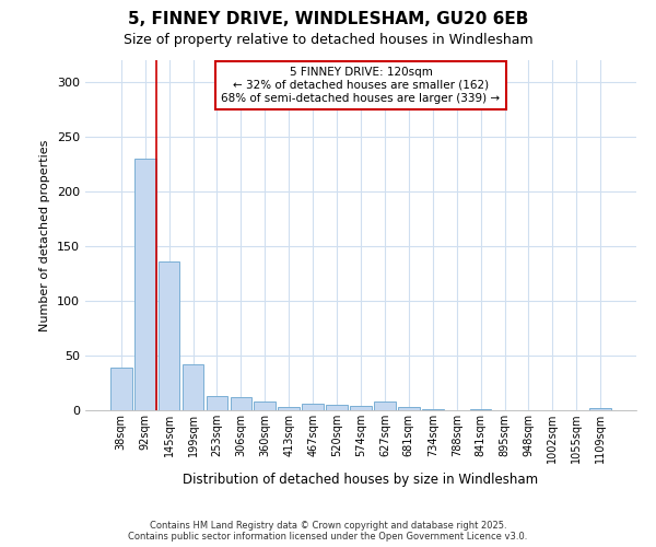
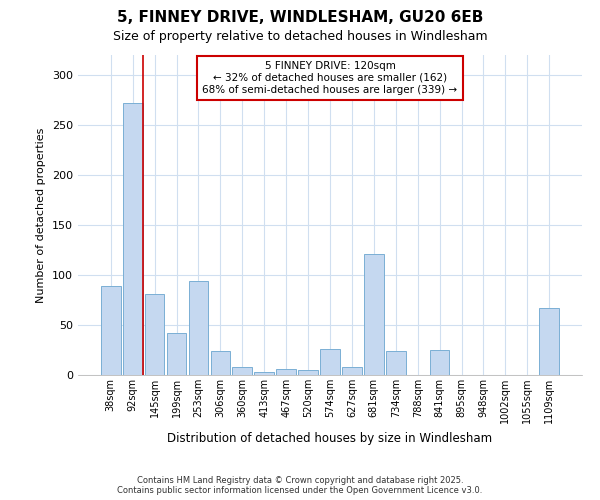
38sqm: 39 -> 89
92sqm: 230 -> 272
145sqm: 136 -> 81
253sqm: 13 -> 94
306sqm: 12 -> 24
574sqm: 4 -> 26
681sqm: 3 -> 121
734sqm: 1 -> 24
841sqm: 1 -> 25
1109sqm: 2 -> 67
